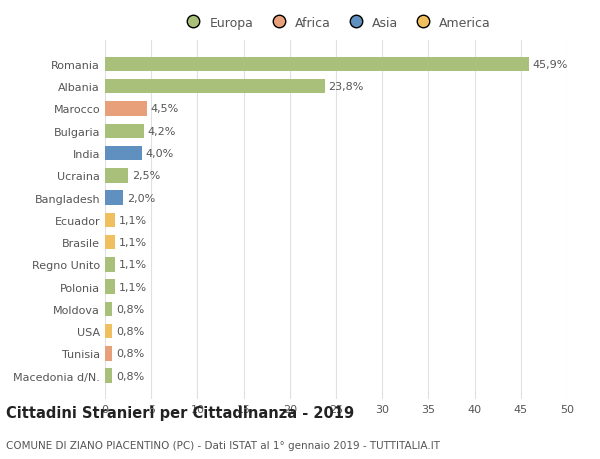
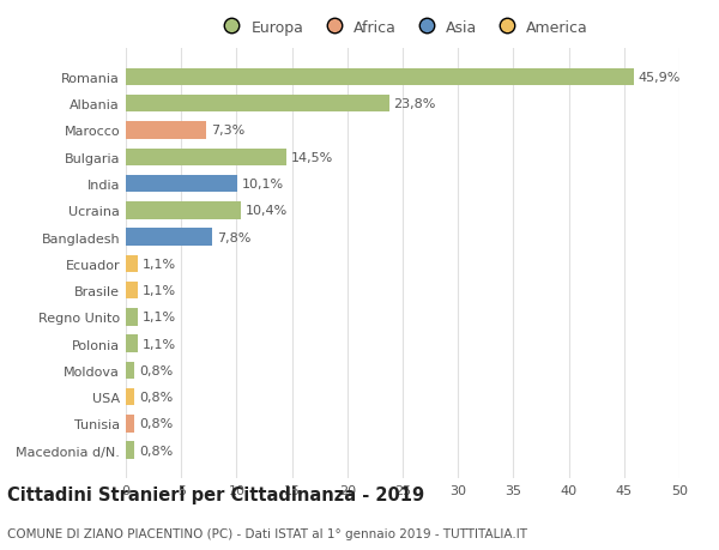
Marocco: 4,5% -> 7,3%
Bulgaria: 4,2% -> 14,5%
India: 4,0% -> 10,1%
Ucraina: 2,5% -> 10,4%
Bangladesh: 2,0% -> 7,8%
